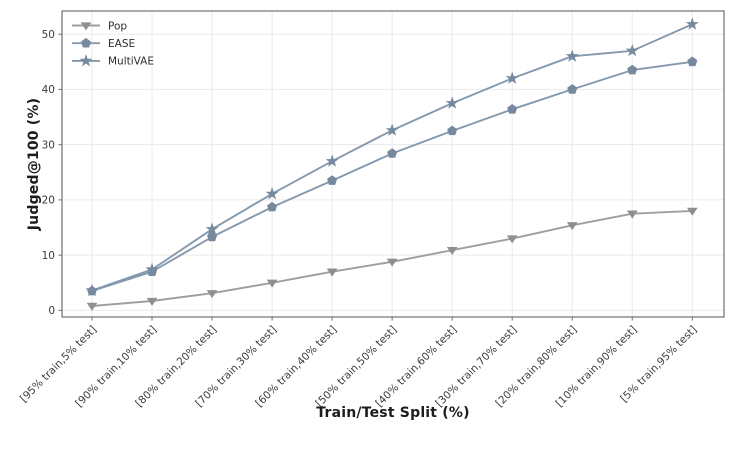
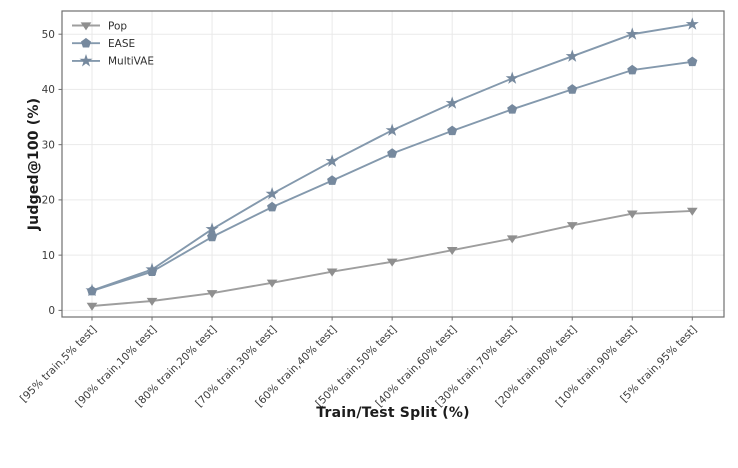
MultiVAE/[10% train,90% test]: 47 -> 50
